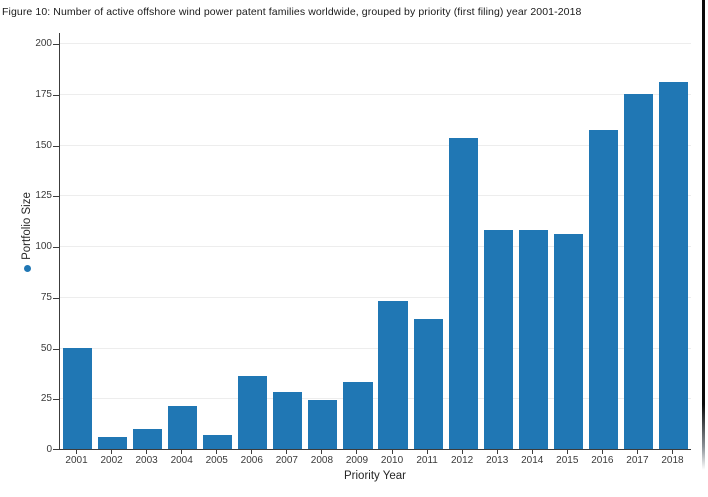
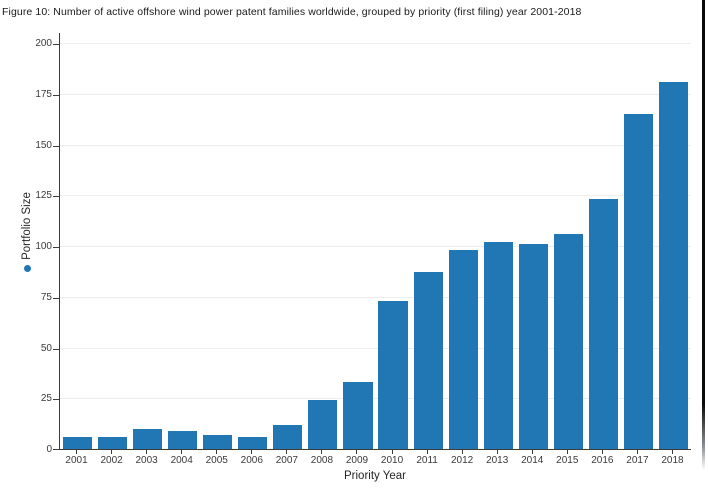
2001: 50 -> 6
2004: 21 -> 9
2006: 36 -> 6
2007: 28 -> 12
2011: 64 -> 87
2012: 153 -> 98
2013: 108 -> 102
2014: 108 -> 101
2016: 157 -> 123
2017: 175 -> 165
